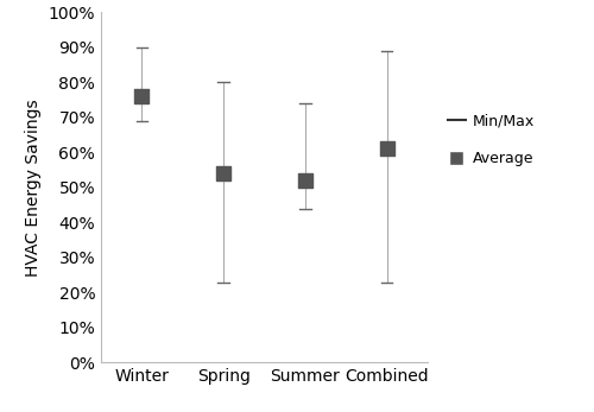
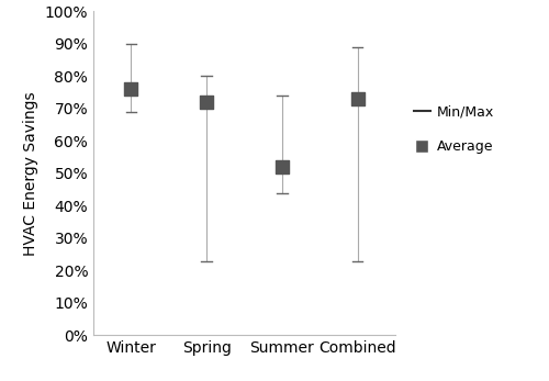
Spring: 54% -> 72%
Combined: 61% -> 73%
